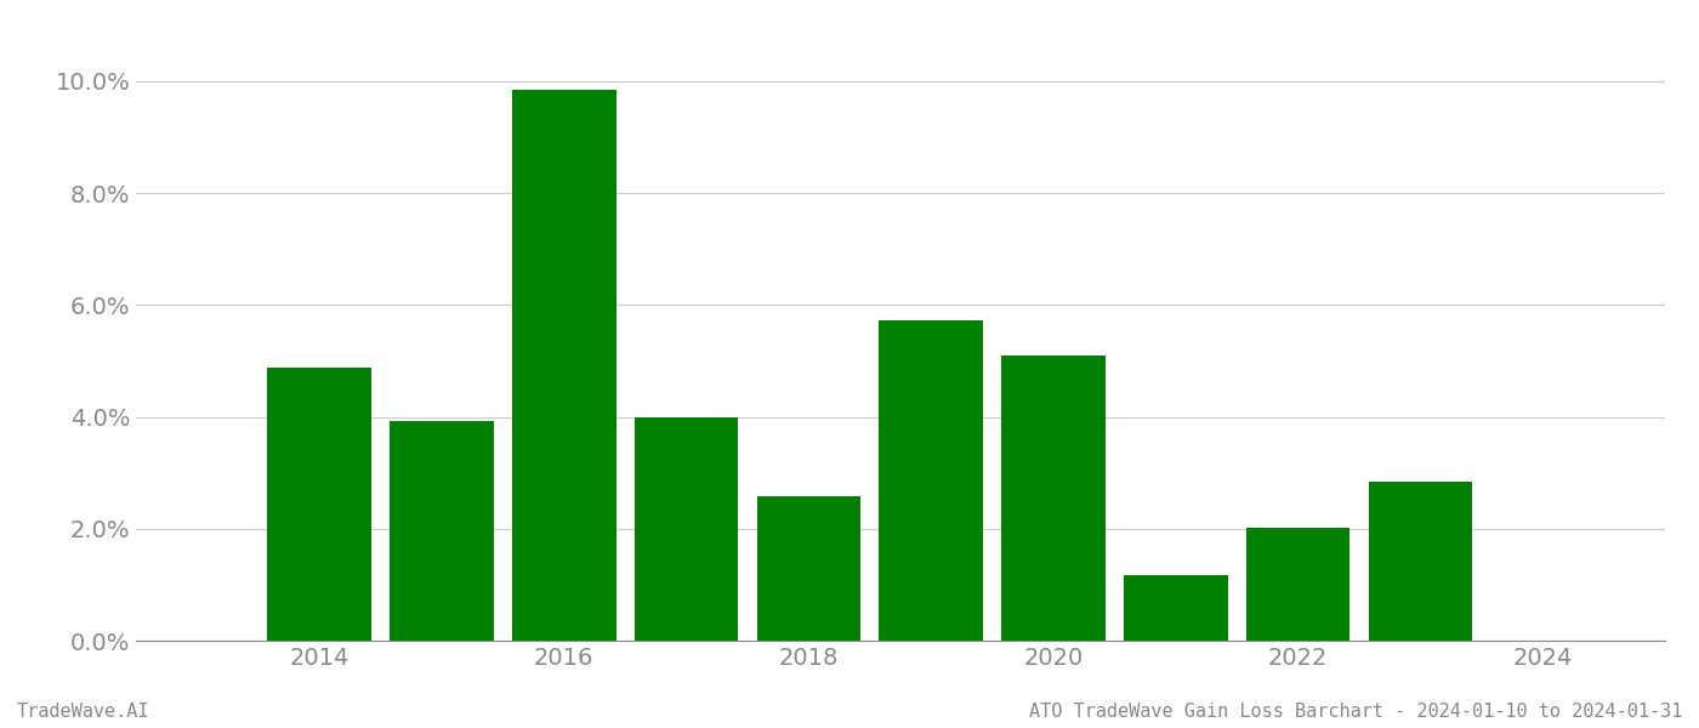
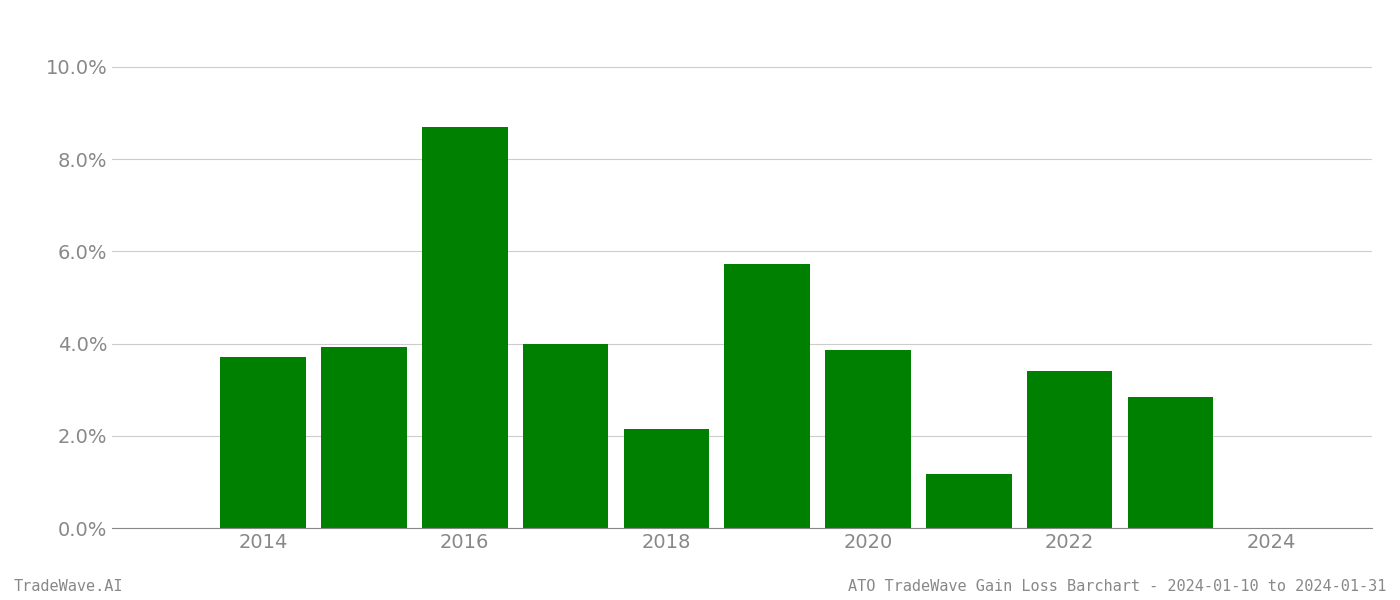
2014: 4.87% -> 3.70%
2016: 9.85% -> 8.70%
2018: 2.58% -> 2.15%
2020: 5.10% -> 3.85%
2022: 2.01% -> 3.40%
